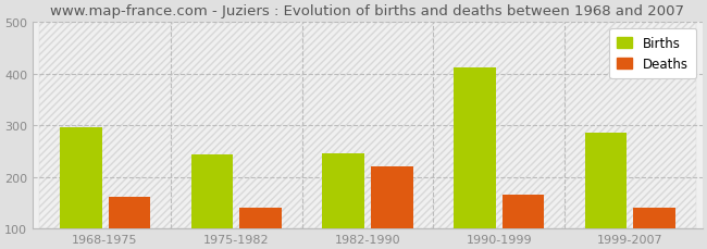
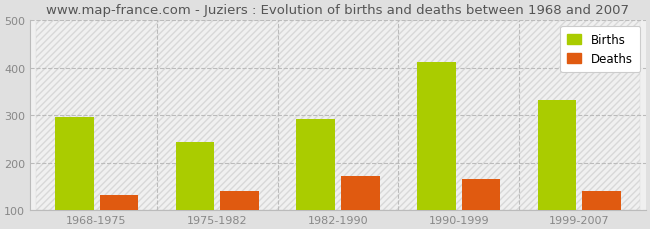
Deaths/1968-1975: 160 -> 132
Births/1982-1990: 245 -> 291
Deaths/1982-1990: 220 -> 172
Births/1999-2007: 285 -> 332
